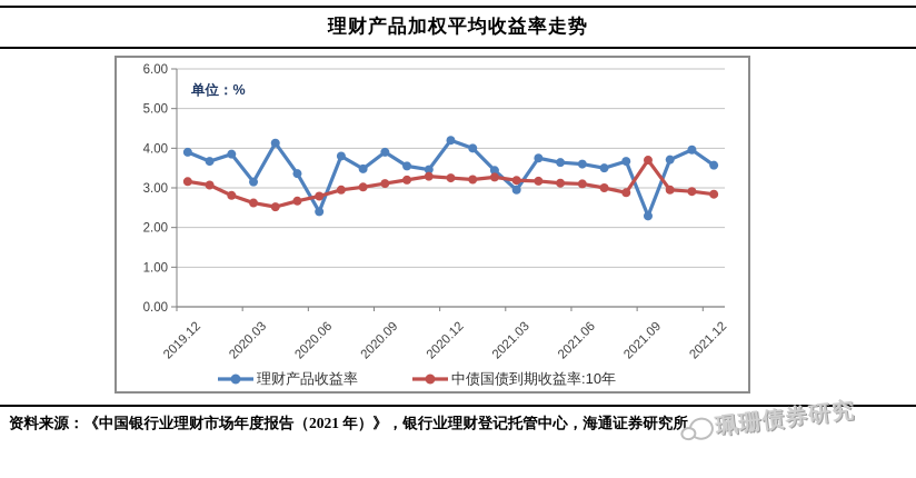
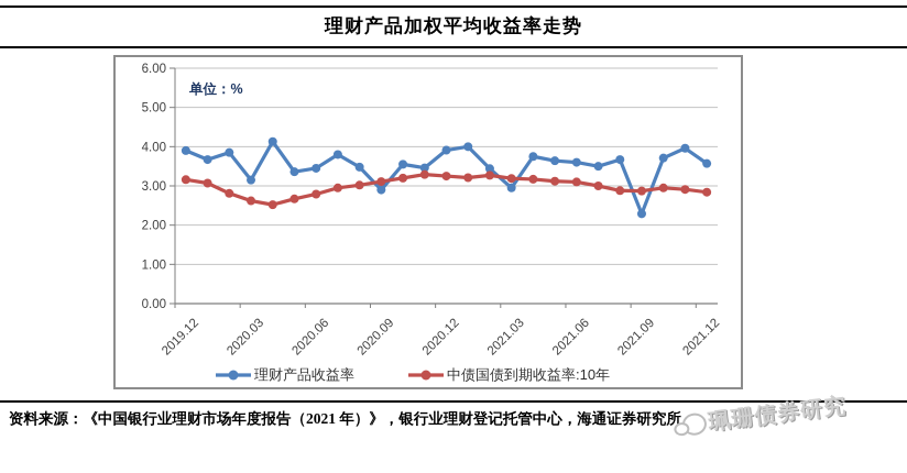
理财产品收益率/2020.06: 2.4 -> 3.5
理财产品收益率/2020.09: 3.9 -> 2.9
理财产品收益率/2020.12: 4.2 -> 3.9
中债国债到期收益率:10年/2021.09: 3.7 -> 2.9
